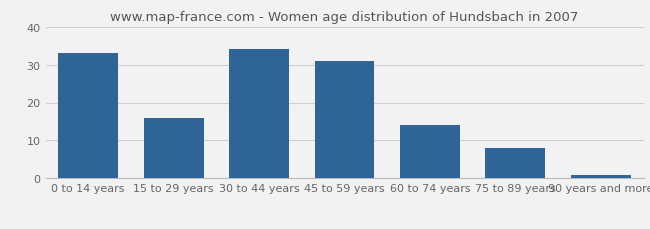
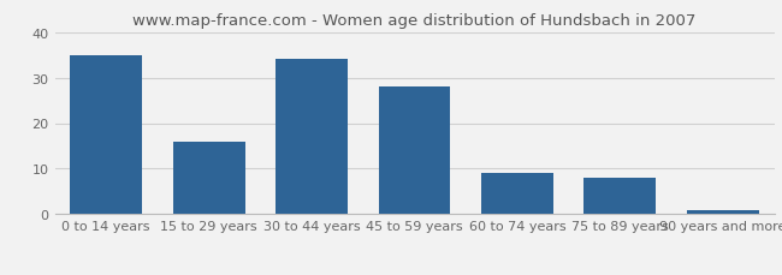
0 to 14 years: 33 -> 35
45 to 59 years: 31 -> 28
60 to 74 years: 14 -> 9
